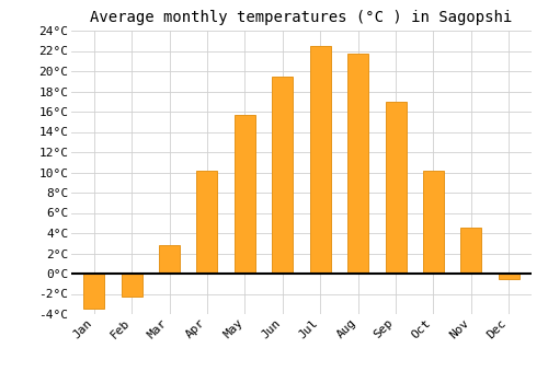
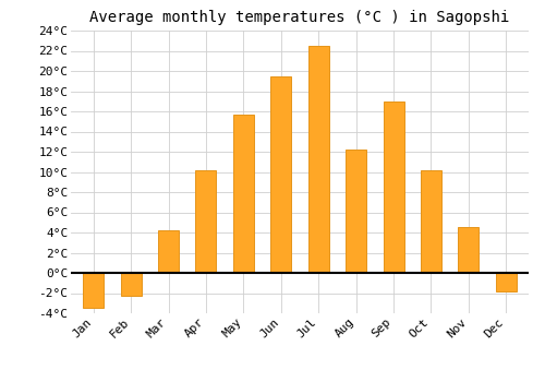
Mar: 2.8°C -> 4.2°C
Aug: 21.7°C -> 12.2°C
Dec: -0.5°C -> -1.8°C
